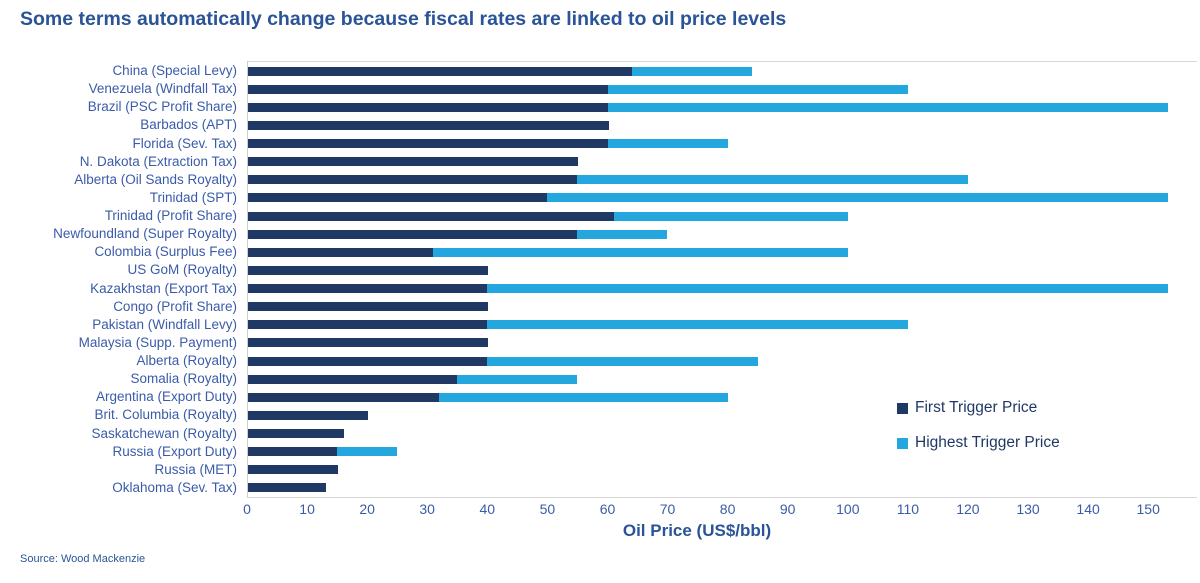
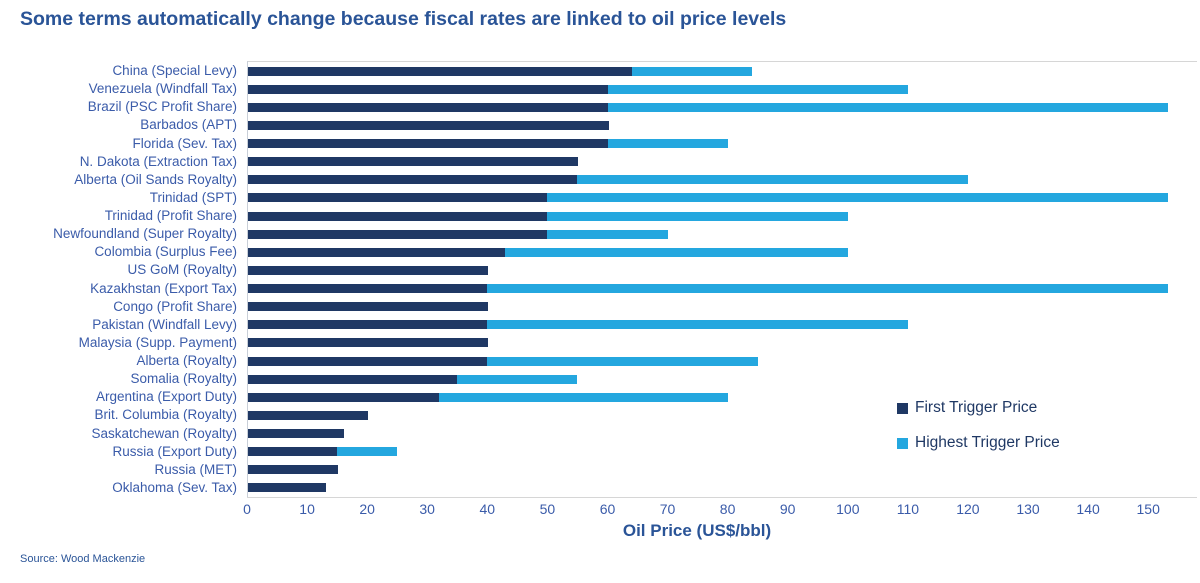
First Trigger Price/Trinidad (Profit Share): 61 -> 50
First Trigger Price/Newfoundland (Super Royalty): 55 -> 50
First Trigger Price/Colombia (Surplus Fee): 31 -> 43
